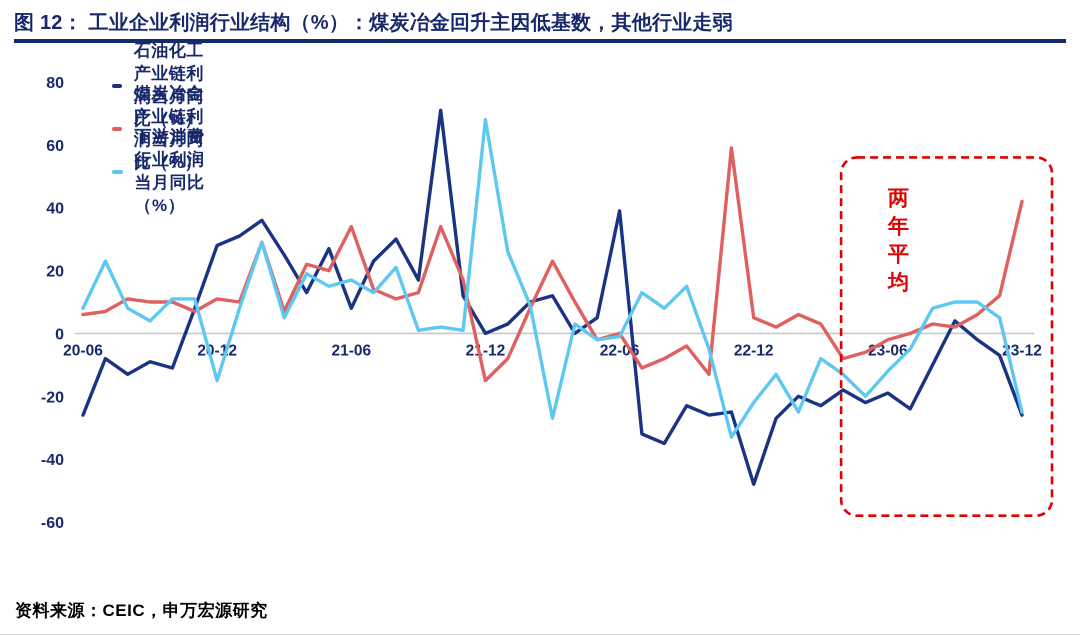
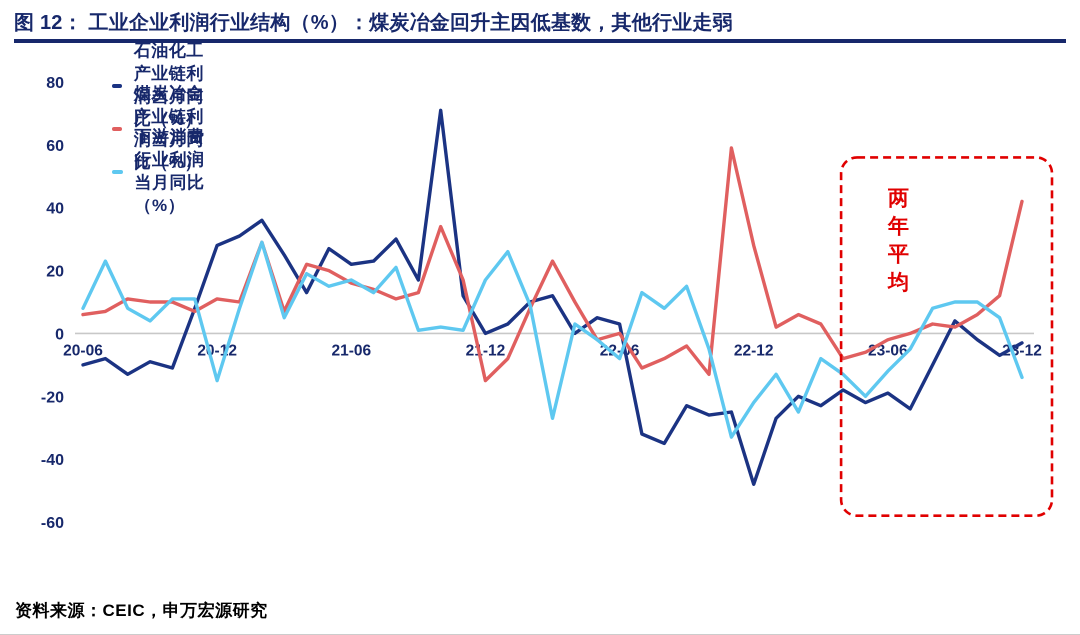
石油化工产业链利润当月同比（%）/20-06: -26 -> -10
石油化工产业链利润当月同比（%）/21-06: 8 -> 22
煤炭冶金产业链利润当月同比（%）/21-06: 34 -> 16
下游消费行业利润当月同比（%）/21-12: 68 -> 17
石油化工产业链利润当月同比（%）/22-06: 39 -> 3
下游消费行业利润当月同比（%）/22-06: -1 -> -8
煤炭冶金产业链利润当月同比（%）/22-12: 5 -> 28
石油化工产业链利润当月同比（%）/23-12: -26 -> -3
下游消费行业利润当月同比（%）/23-12: -25 -> -14
